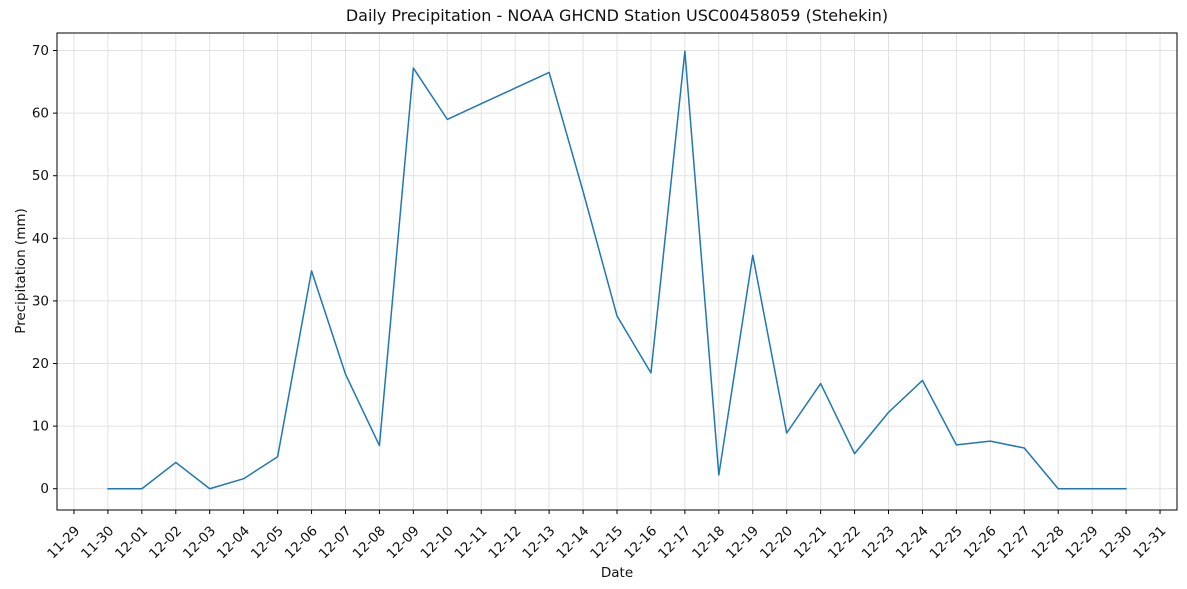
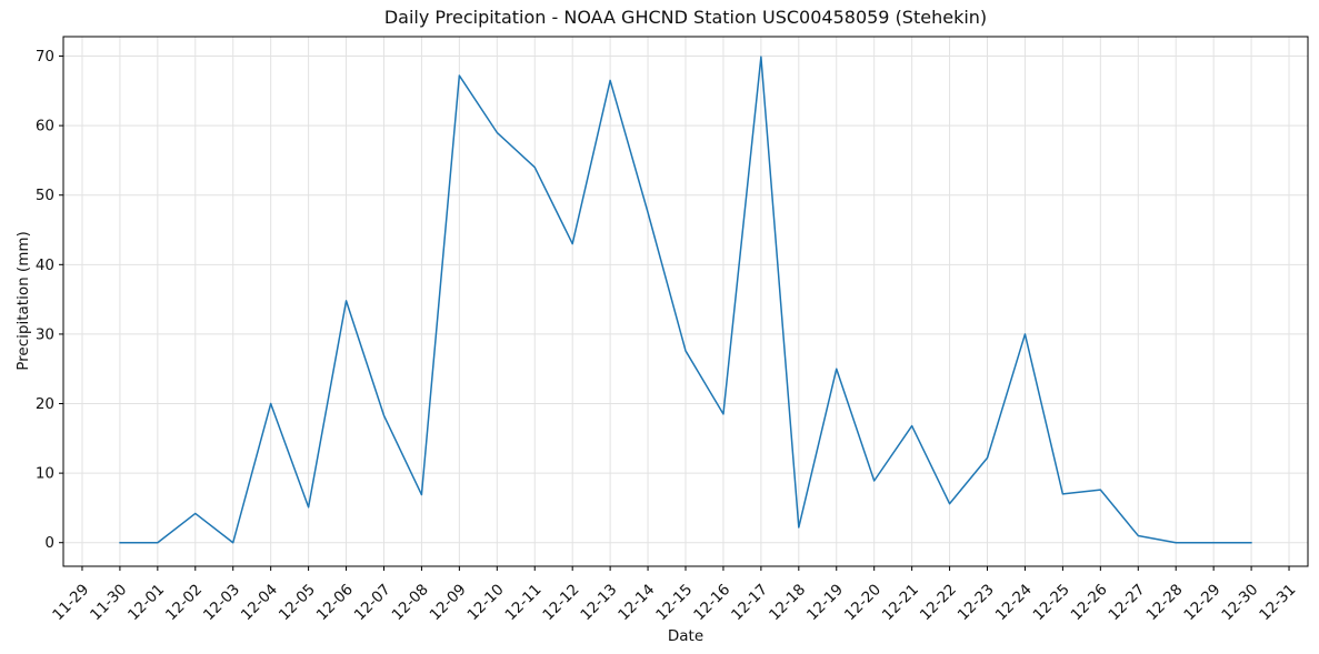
12-04: 2 -> 20
12-11: 62 -> 54
12-12: 64 -> 43
12-19: 37 -> 25
12-24: 17 -> 30
12-27: 6 -> 1
